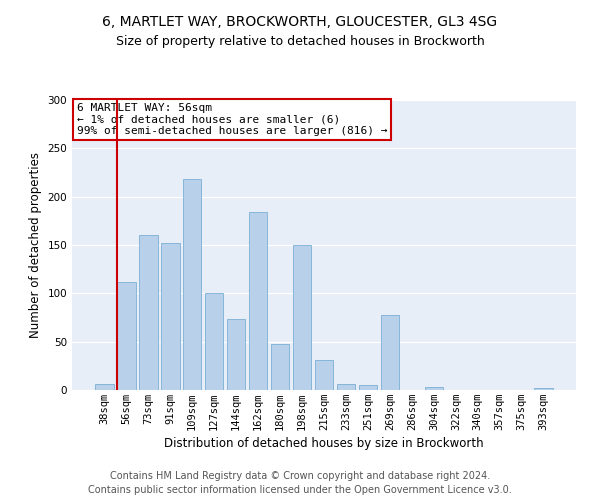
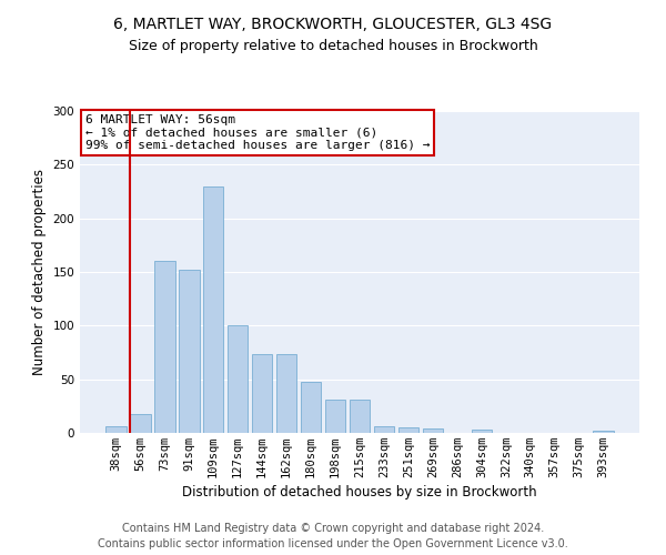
56sqm: 112 -> 18
109sqm: 218 -> 230
162sqm: 184 -> 73
198sqm: 150 -> 31
269sqm: 78 -> 4
